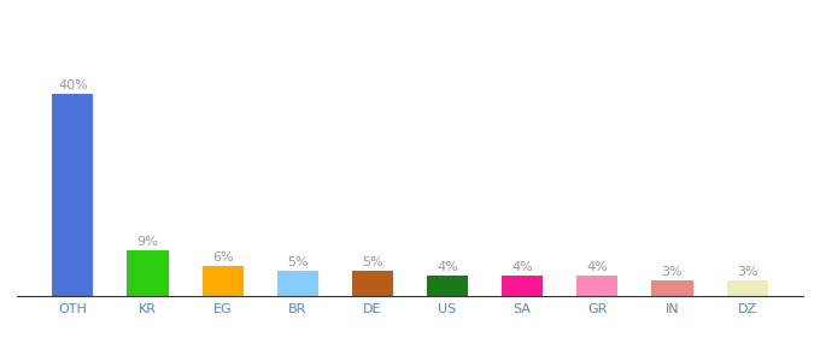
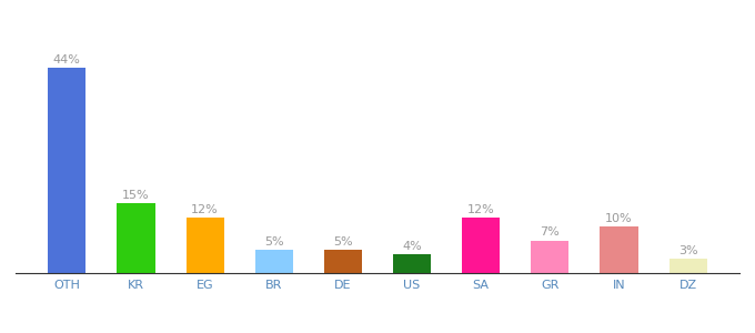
OTH: 40% -> 44%
KR: 9% -> 15%
EG: 6% -> 12%
SA: 4% -> 12%
GR: 4% -> 7%
IN: 3% -> 10%
